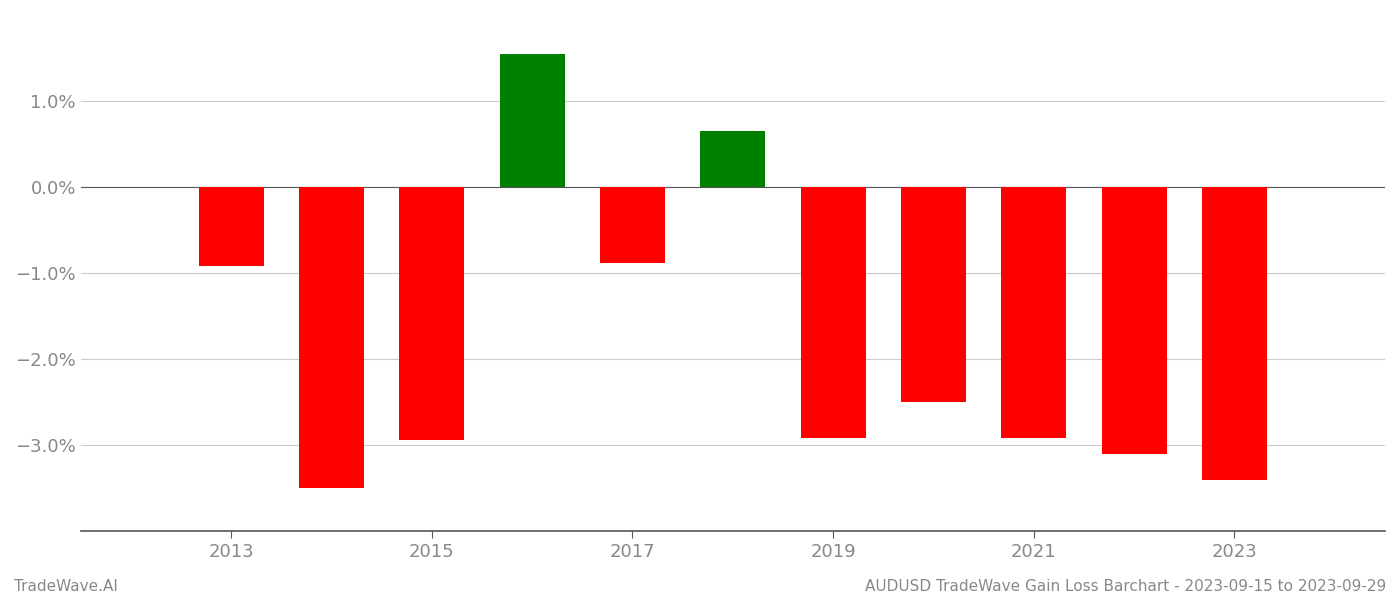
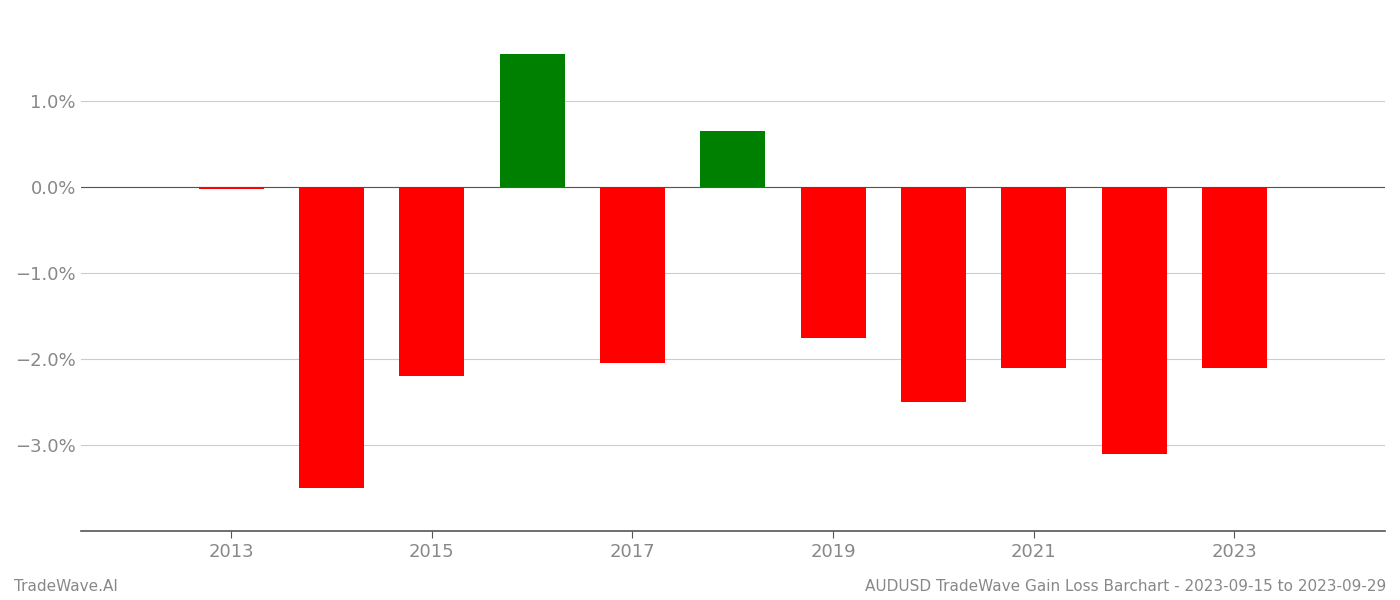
2013: -0.92% -> -0.02%
2015: -2.94% -> -2.20%
2017: -0.88% -> -2.05%
2019: -2.92% -> -1.75%
2021: -2.92% -> -2.10%
2023: -3.40% -> -2.10%
